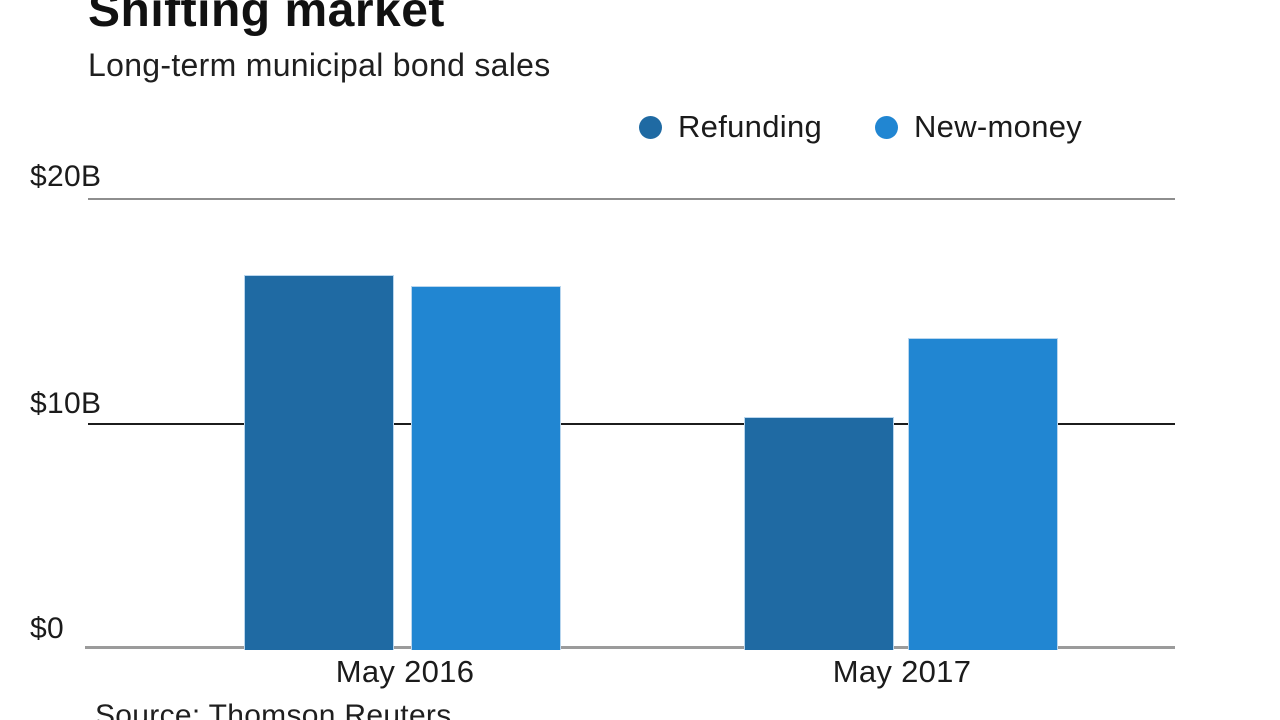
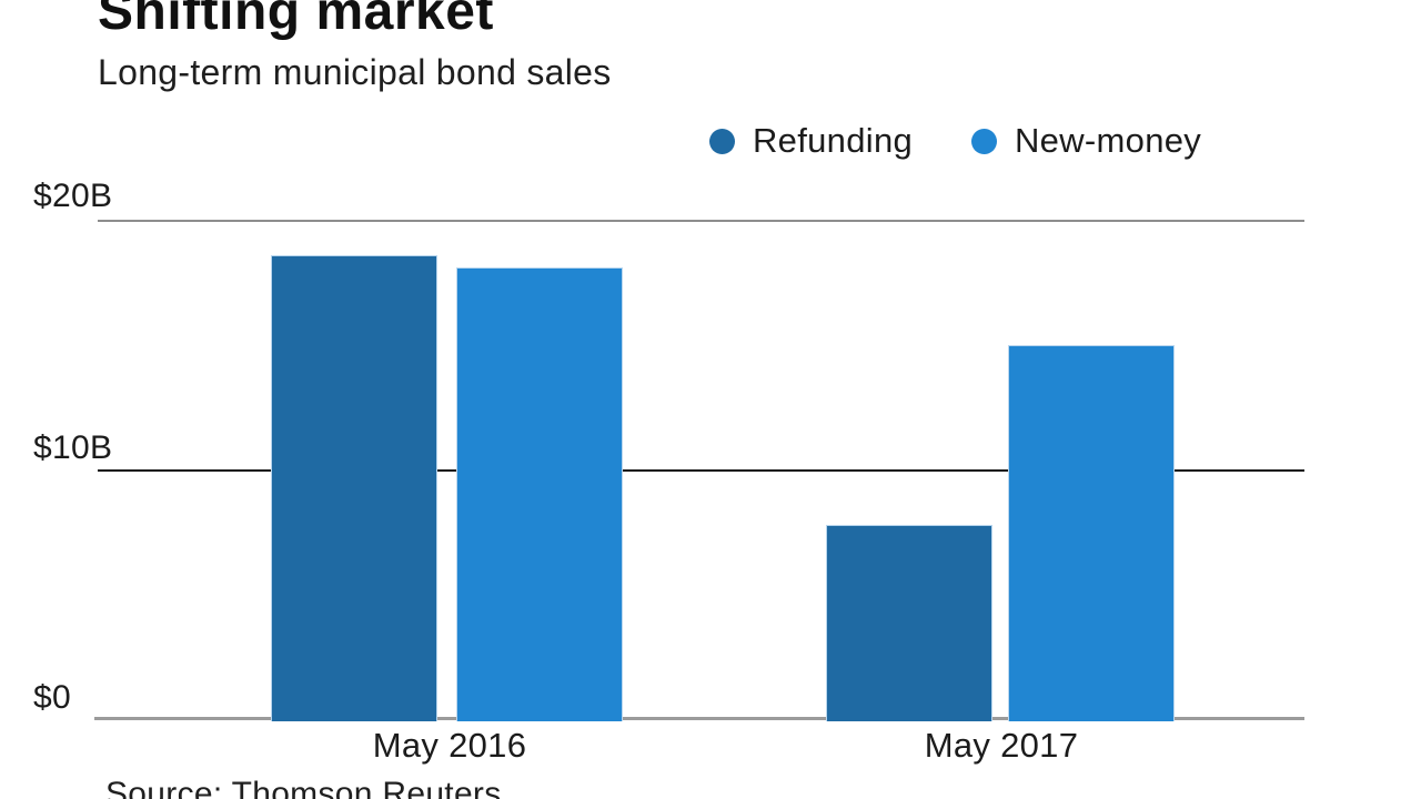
Refunding/May 2016: $16.7B -> $18.7B
New-money/May 2016: $16.2B -> $18.2B
Refunding/May 2017: $10.4B -> $7.9B
New-money/May 2017: $13.9B -> $15.1B
